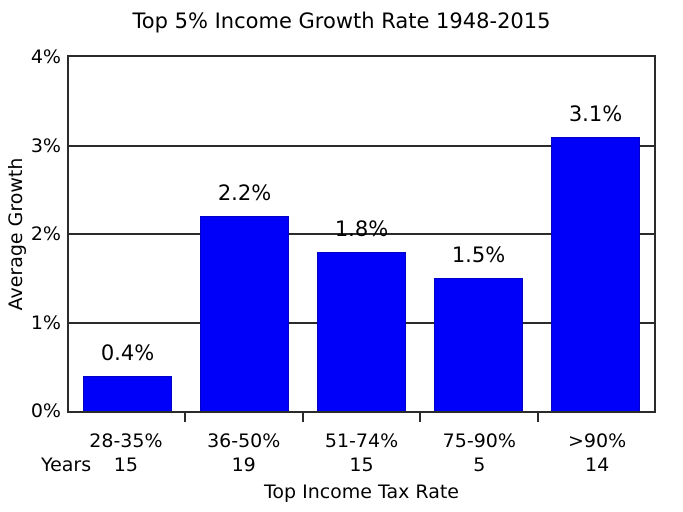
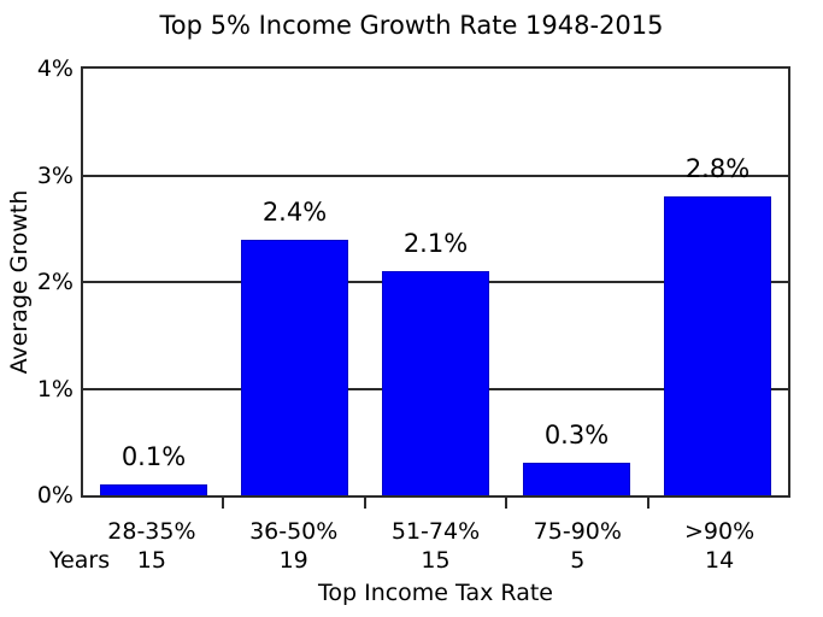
28-35%: 0.4% -> 0.1%
36-50%: 2.2% -> 2.4%
51-74%: 1.8% -> 2.1%
75-90%: 1.5% -> 0.3%
>90%: 3.1% -> 2.8%
